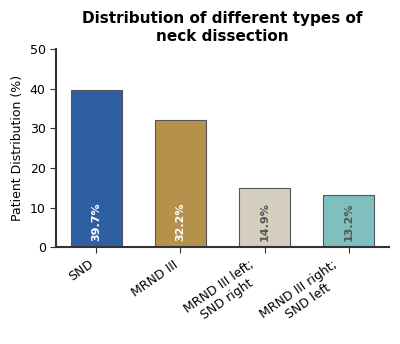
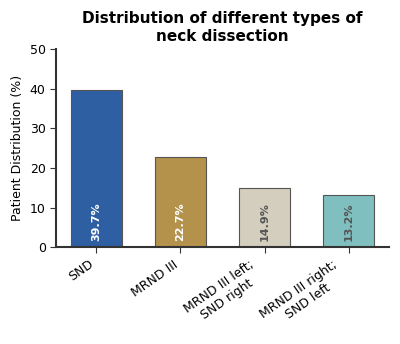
MRND III: 32.2% -> 22.7%
